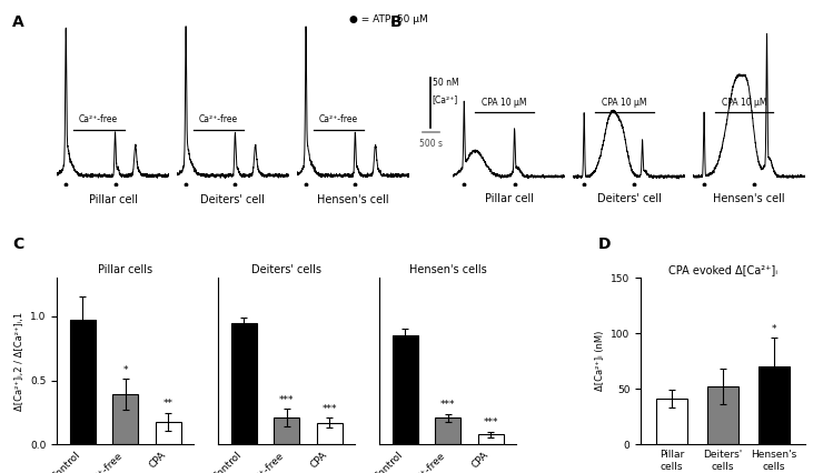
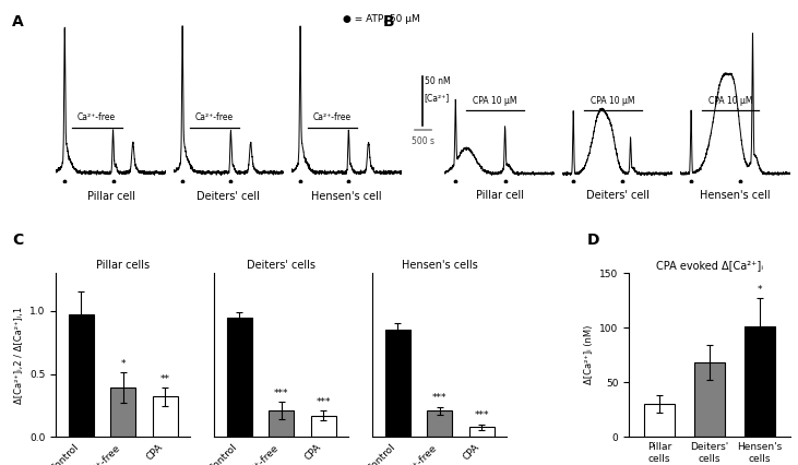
Pillar cells/CPA: 0.18 -> 0.32
CPA evoked Δ[Ca²⁺]ᵢ/Pillar cells: 41 -> 30
CPA evoked Δ[Ca²⁺]ᵢ/Deiters' cells: 52 -> 68
CPA evoked Δ[Ca²⁺]ᵢ/Hensen's cells: 70 -> 101
